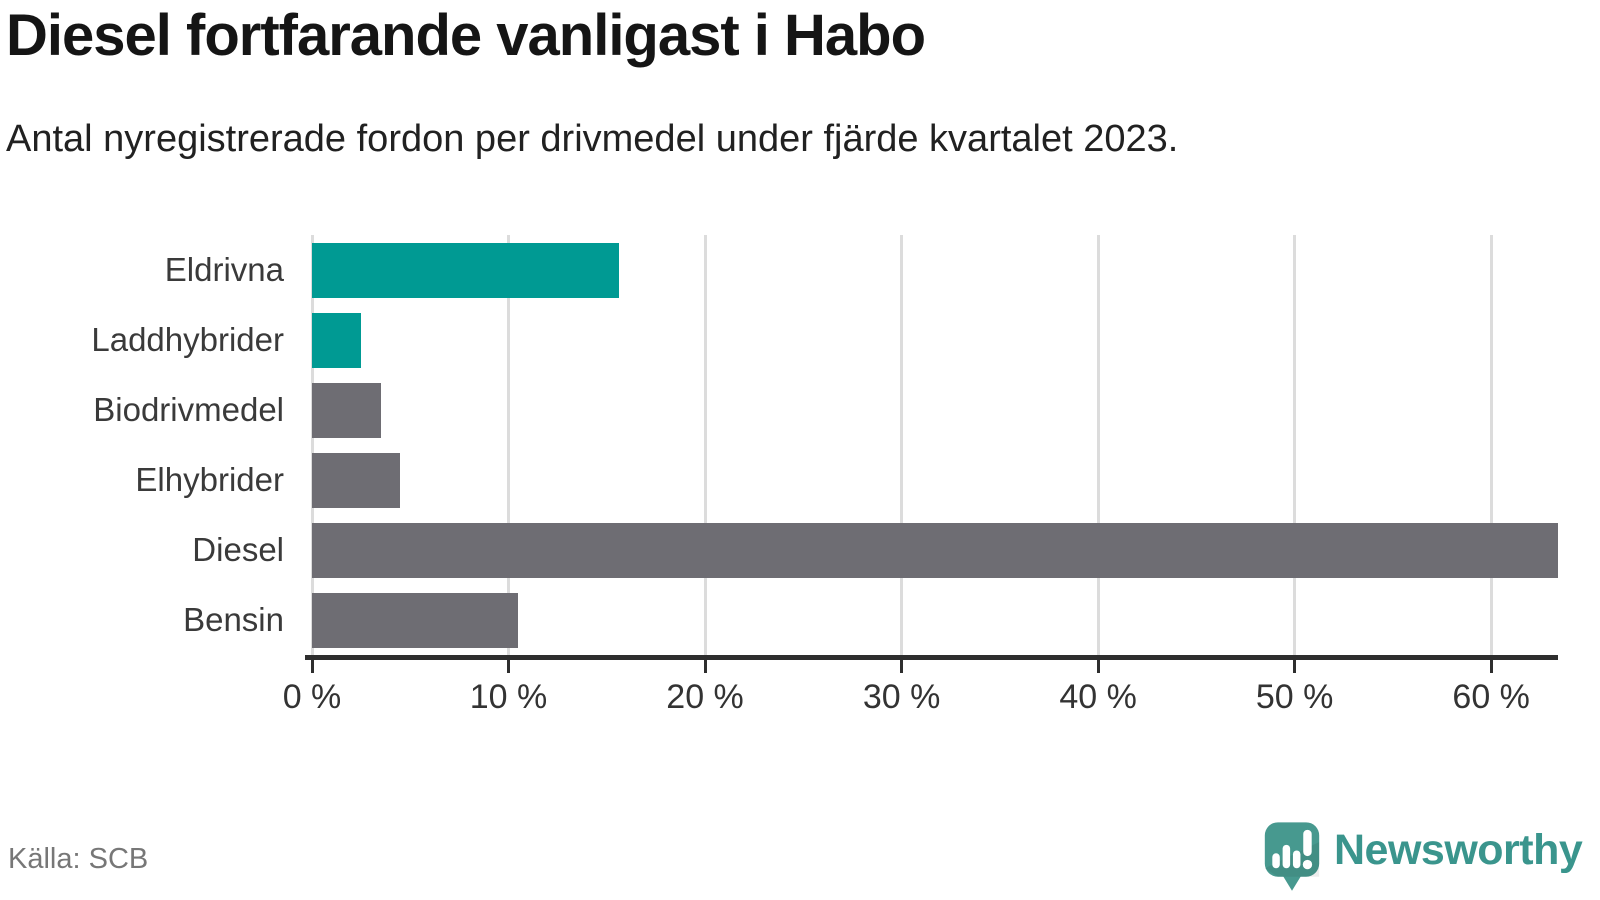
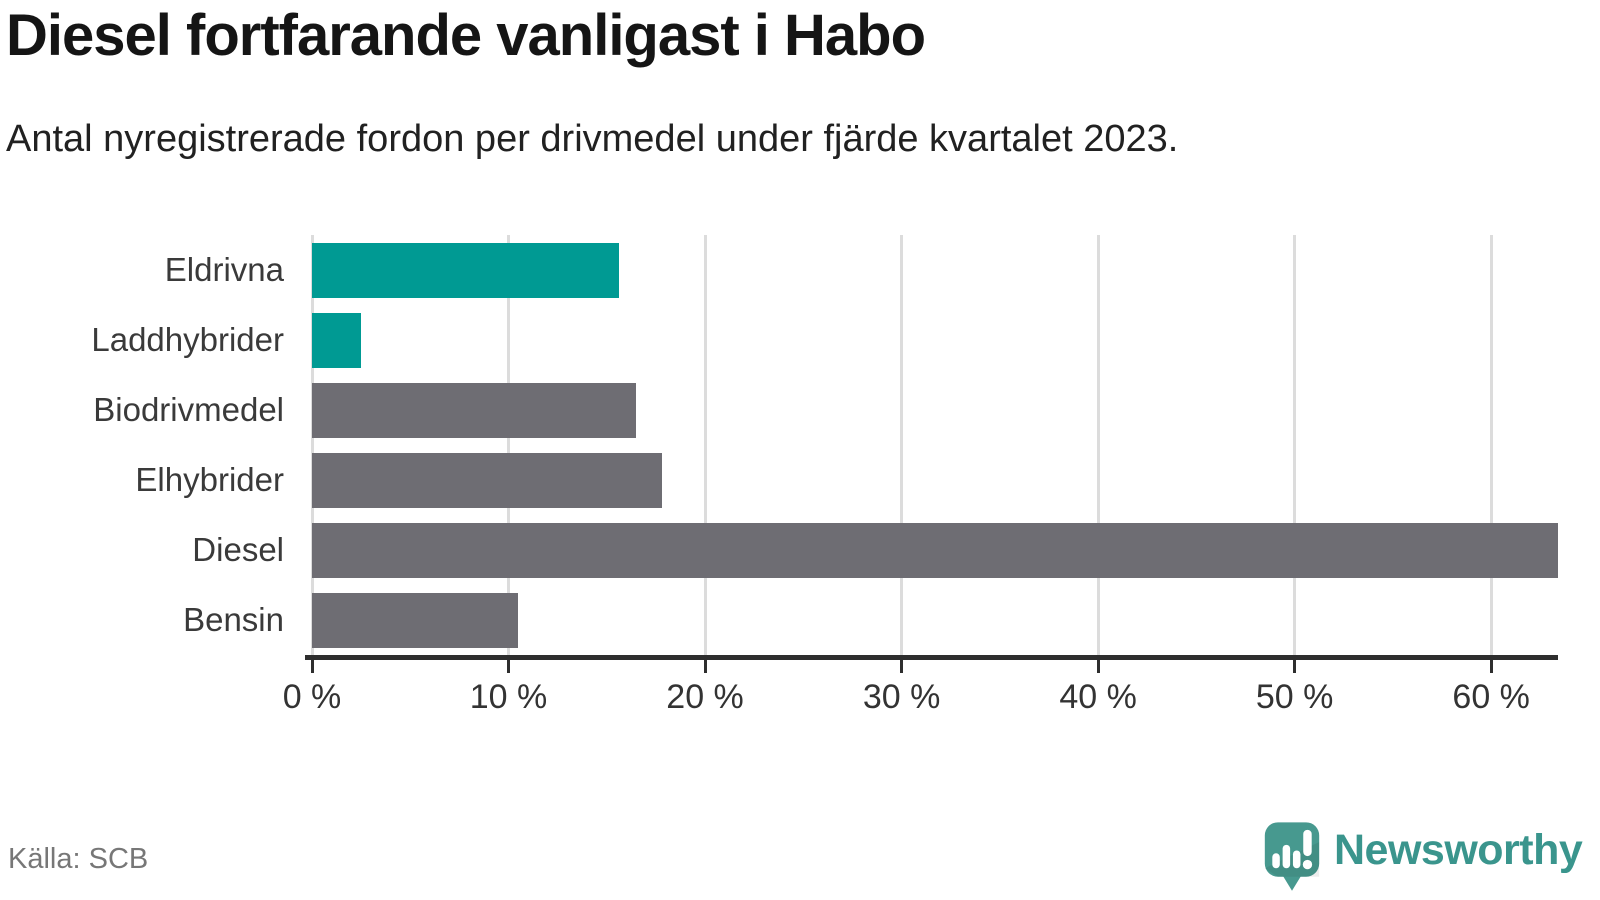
Biodrivmedel: 3.5% -> 16.5%
Elhybrider: 4.5% -> 17.8%
